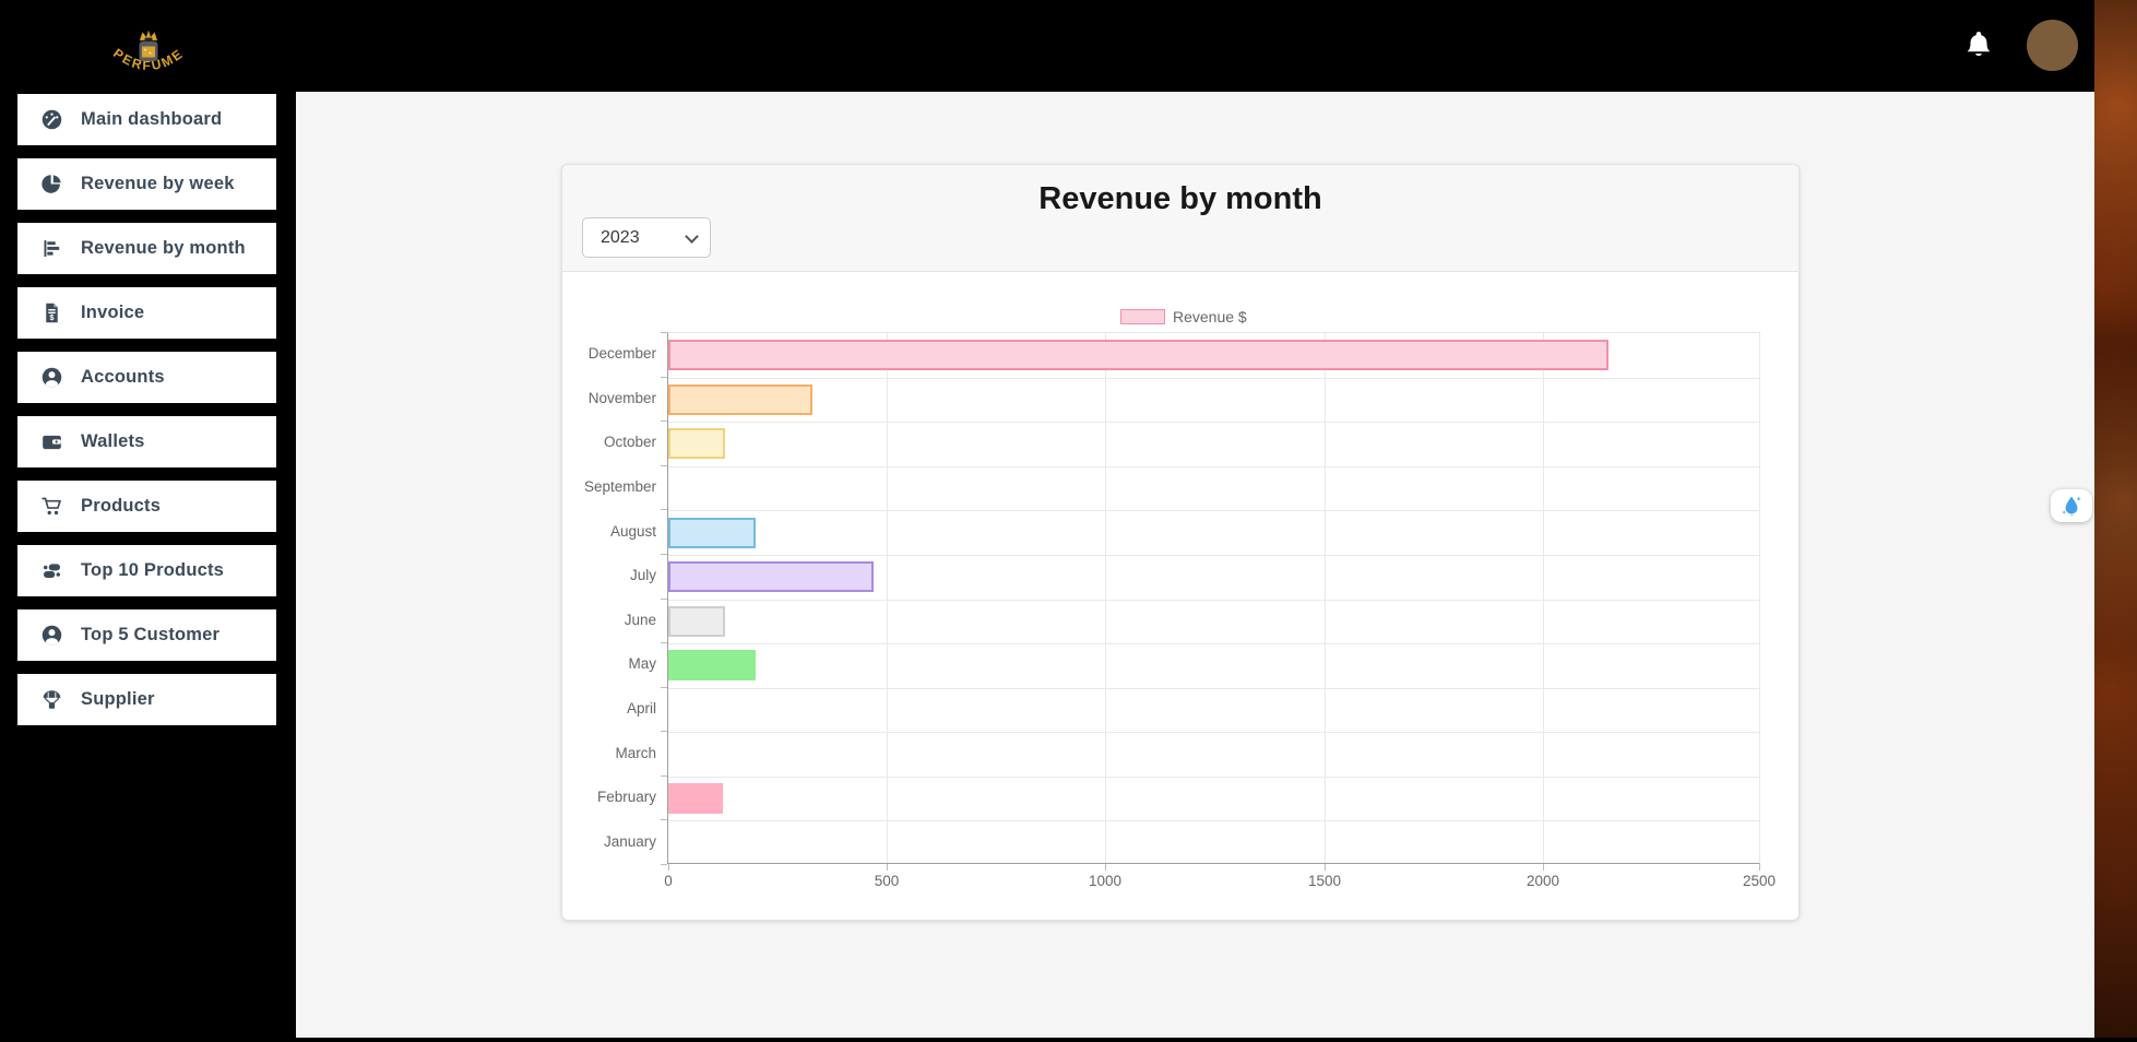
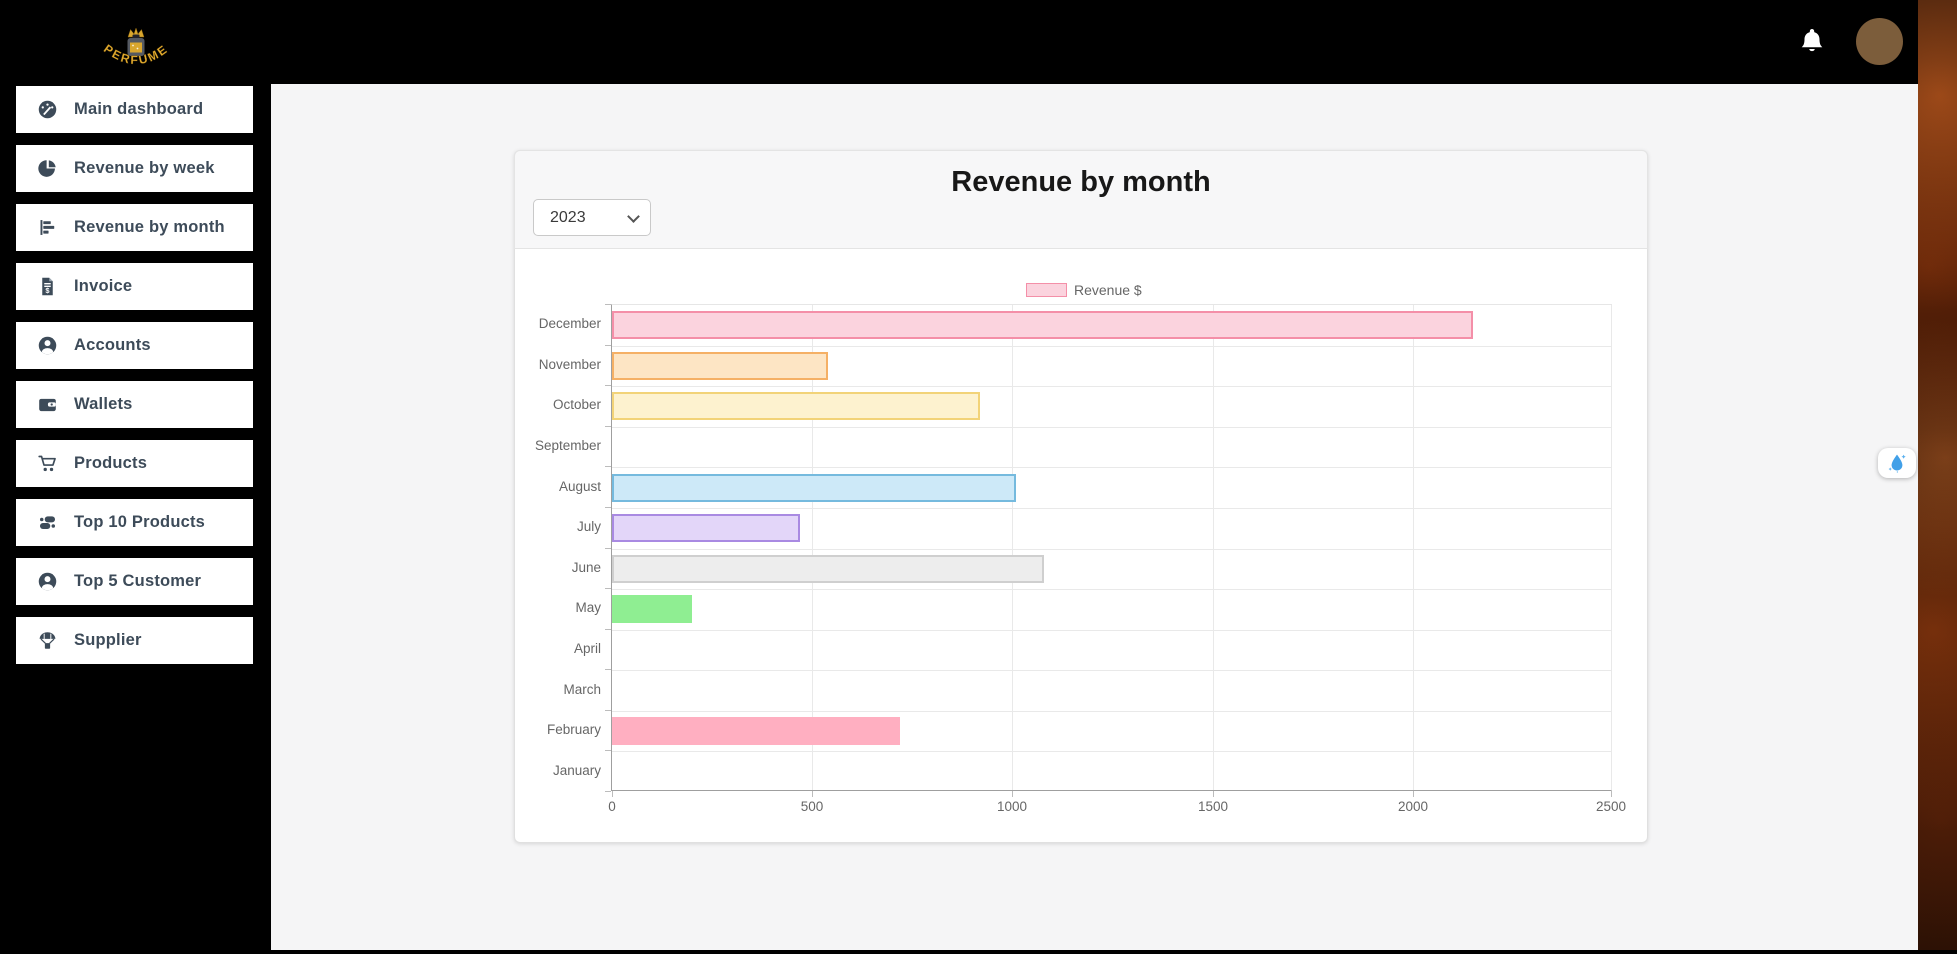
November: 330 -> 540
October: 130 -> 920
August: 200 -> 1010
June: 130 -> 1080
February: 120 -> 720
